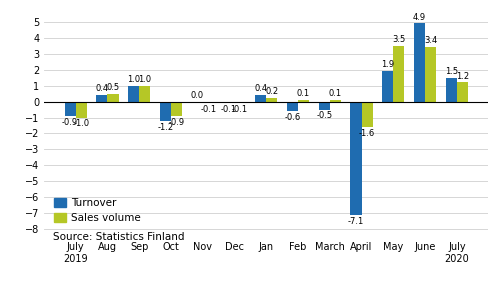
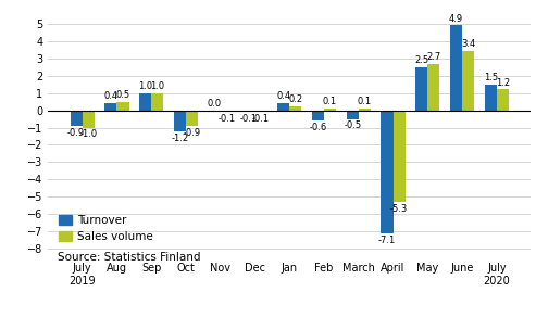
Sales volume/April: -1.6 -> -5.3
Turnover/May: 1.9 -> 2.5
Sales volume/May: 3.5 -> 2.7
